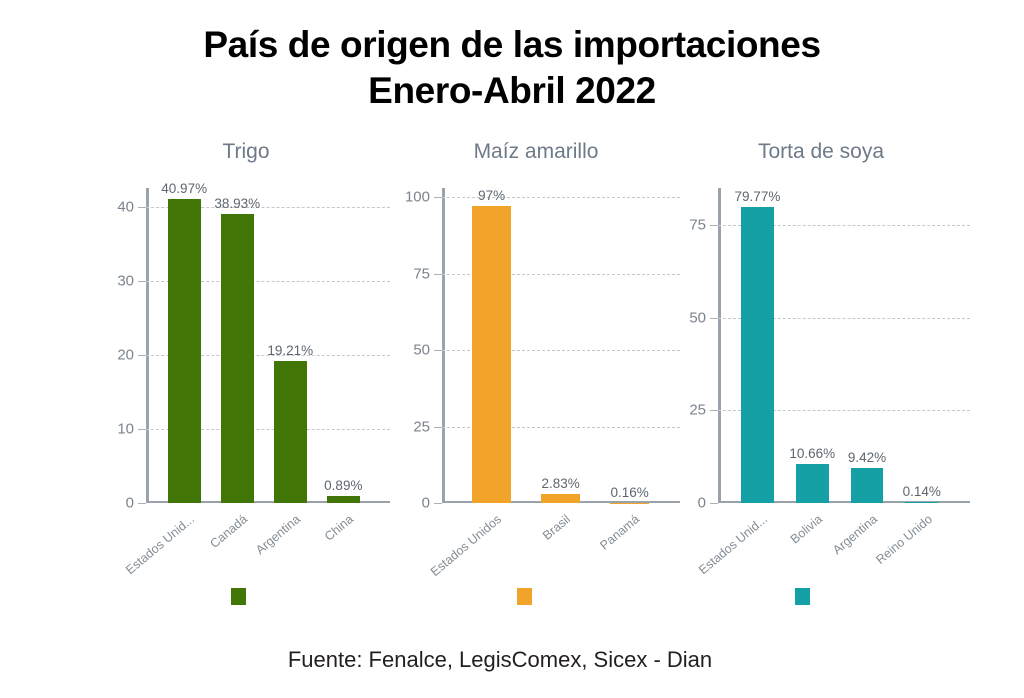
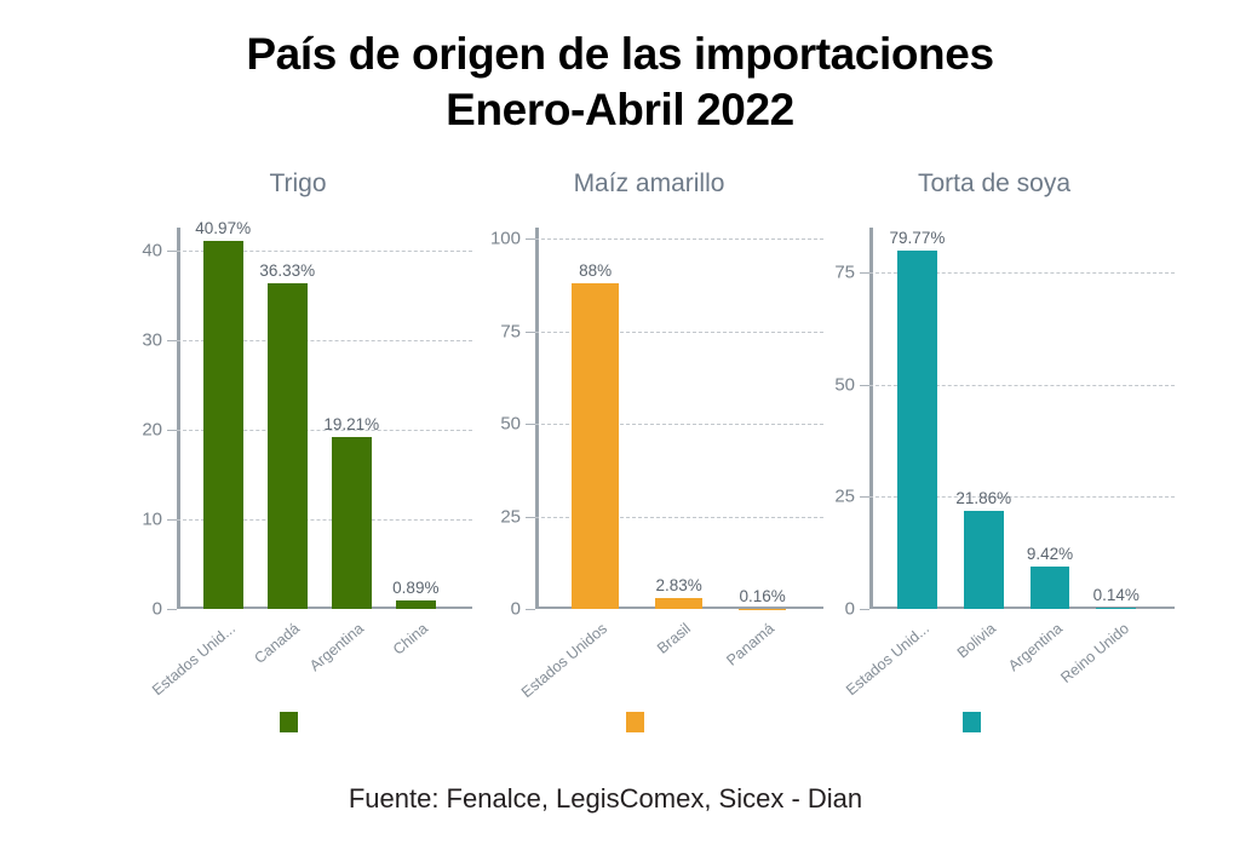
Trigo/Canadá: 38.93% -> 36.33%
Maíz amarillo/Estados Unidos: 97% -> 88%
Torta de soya/Bolivia: 10.66% -> 21.86%
